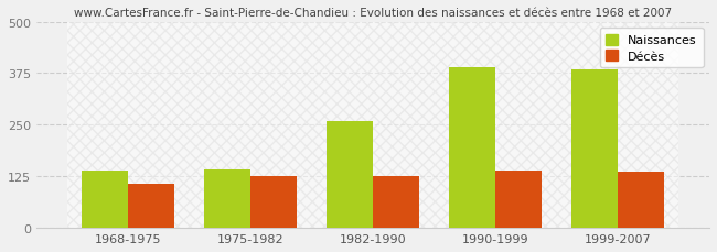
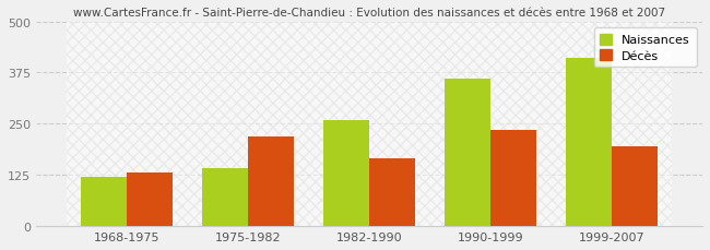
Naissances/1968-1975: 140 -> 120
Décès/1968-1975: 107 -> 130
Décès/1975-1982: 127 -> 220
Décès/1982-1990: 127 -> 165
Naissances/1990-1999: 390 -> 360
Décès/1990-1999: 140 -> 235
Naissances/1999-2007: 383 -> 410
Décès/1999-2007: 137 -> 195
